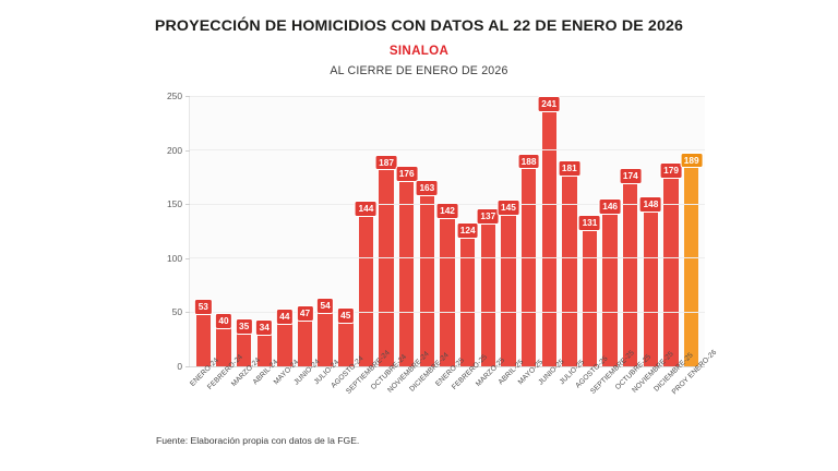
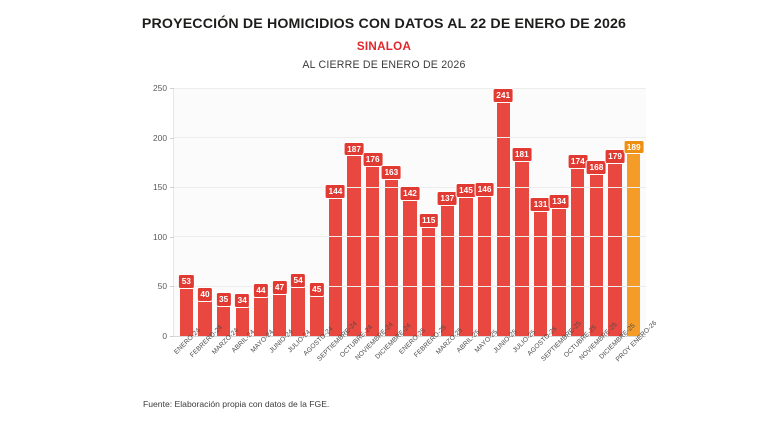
FEBRERO-25: 124 -> 115
MAYO-25: 188 -> 146
SEPTIEMBRE-25: 146 -> 134
NOVIEMBRE-25: 148 -> 168
